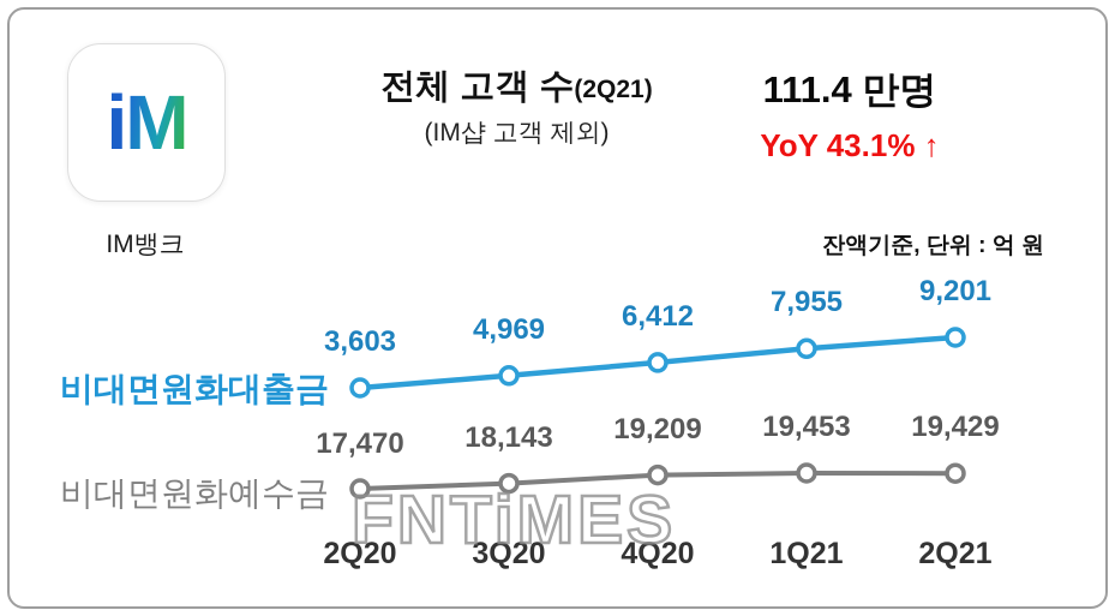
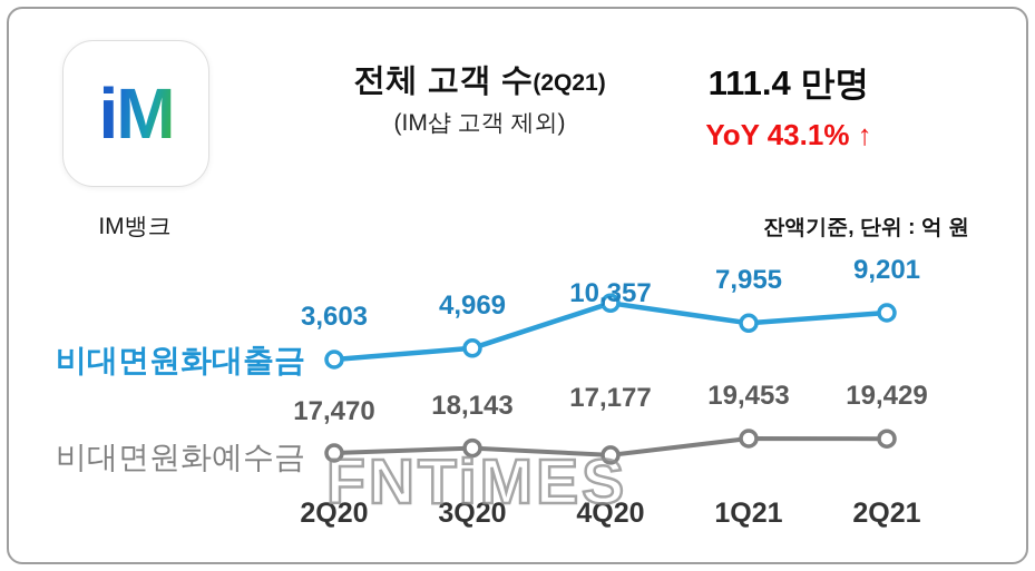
비대면원화대출금/4Q20: 6,412 -> 10,357
비대면원화예수금/4Q20: 19,209 -> 17,177
